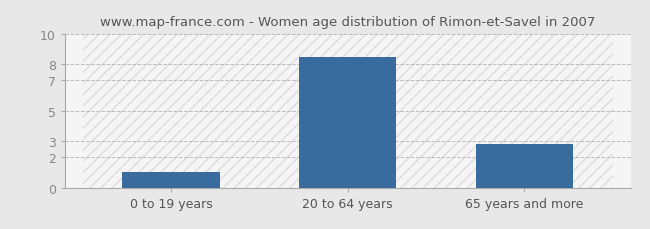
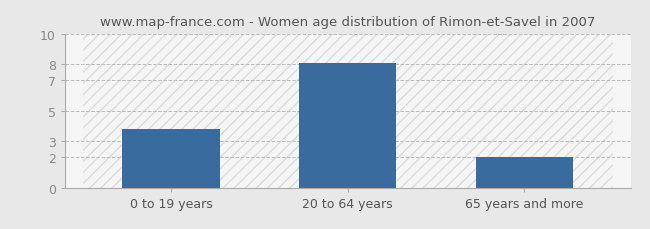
0 to 19 years: 1.0 -> 3.8
20 to 64 years: 8.5 -> 8.1
65 years and more: 2.8 -> 2.0
